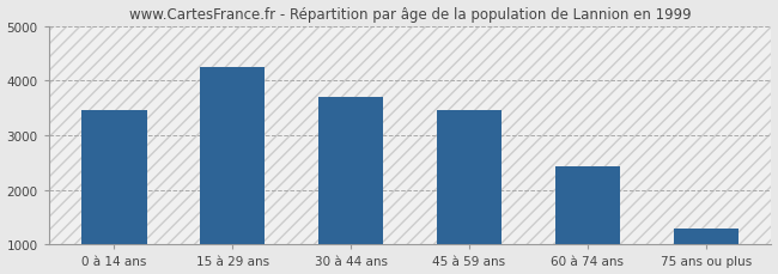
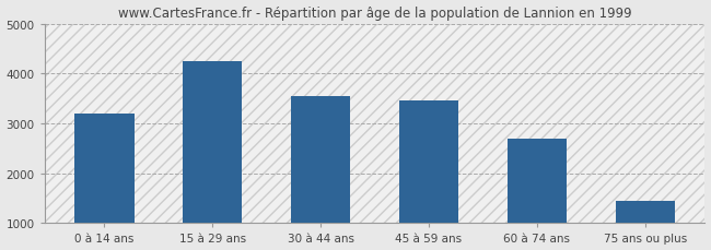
0 à 14 ans: 3450 -> 3200
30 à 44 ans: 3700 -> 3550
60 à 74 ans: 2420 -> 2700
75 ans ou plus: 1290 -> 1450
